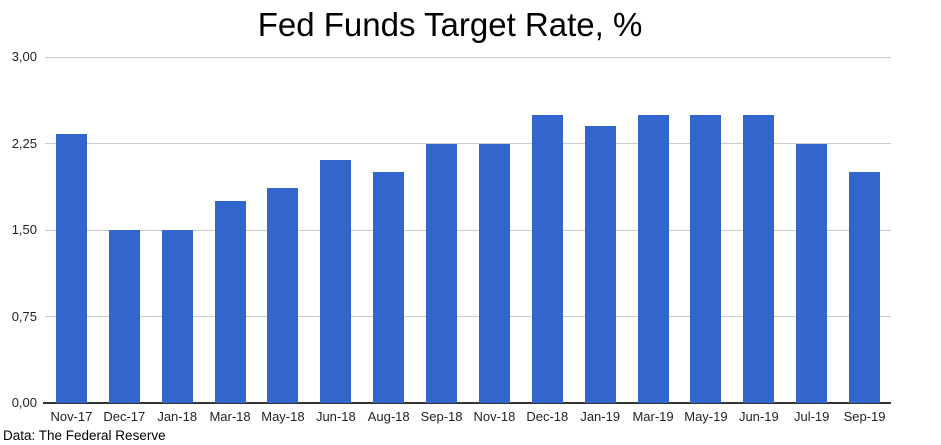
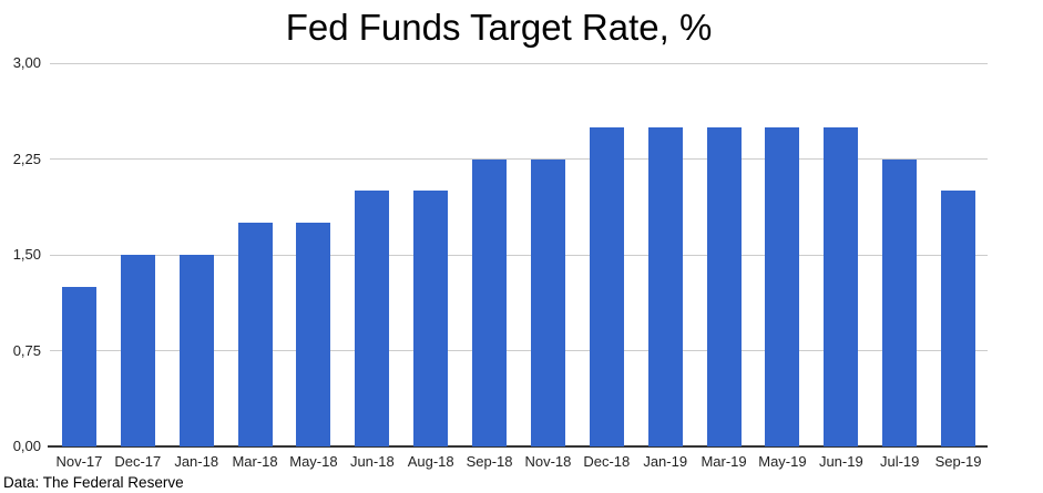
Nov-17: 2,33 -> 1,25
May-18: 1,86 -> 1,75
Jun-18: 2,11 -> 2,00
Jan-19: 2,40 -> 2,50
